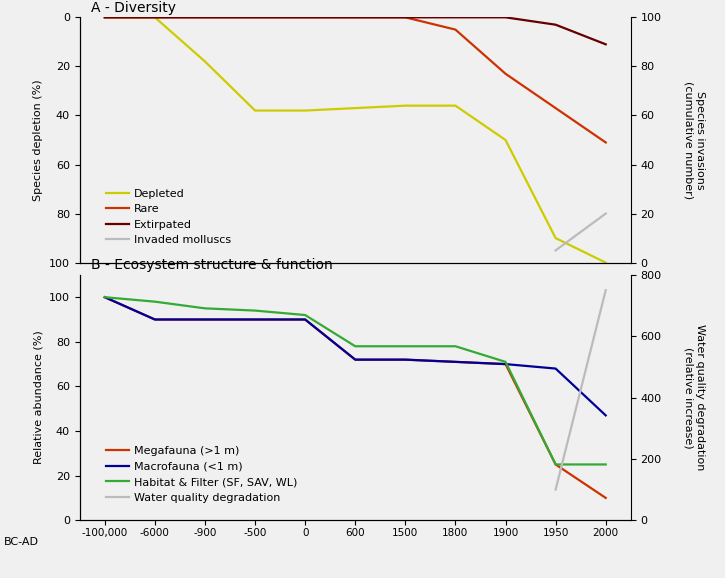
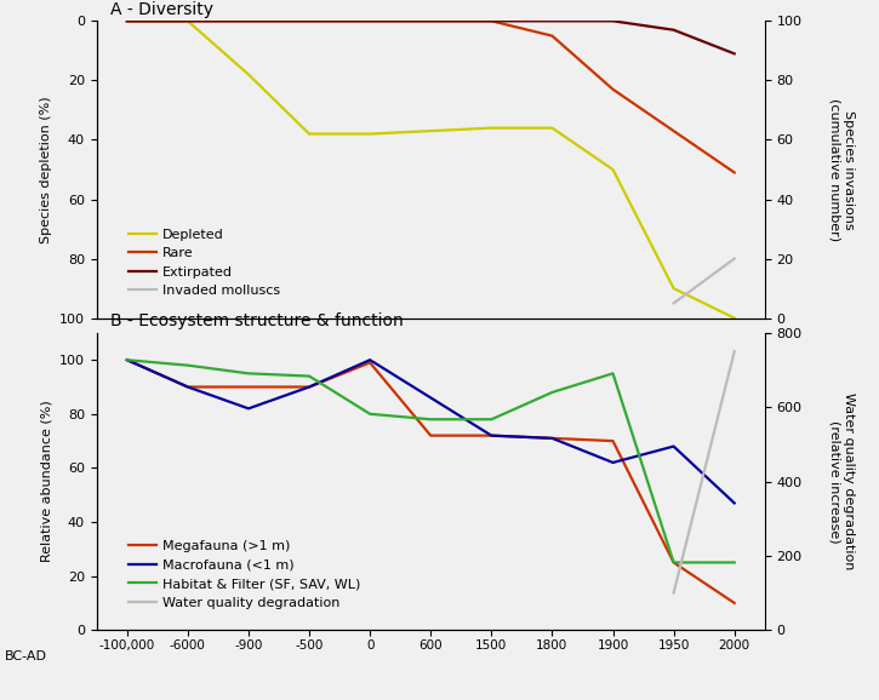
B - Ecosystem structure & function/Macrofauna (<1 m)/-900: 90 -> 82
B - Ecosystem structure & function/Megafauna (>1 m)/0: 90 -> 99
B - Ecosystem structure & function/Macrofauna (<1 m)/0: 90 -> 100
B - Ecosystem structure & function/Habitat & Filter (SF, SAV, WL)/0: 92 -> 80
B - Ecosystem structure & function/Macrofauna (<1 m)/600: 72 -> 86
B - Ecosystem structure & function/Habitat & Filter (SF, SAV, WL)/1800: 78 -> 88
B - Ecosystem structure & function/Macrofauna (<1 m)/1900: 70 -> 62
B - Ecosystem structure & function/Habitat & Filter (SF, SAV, WL)/1900: 71 -> 95
